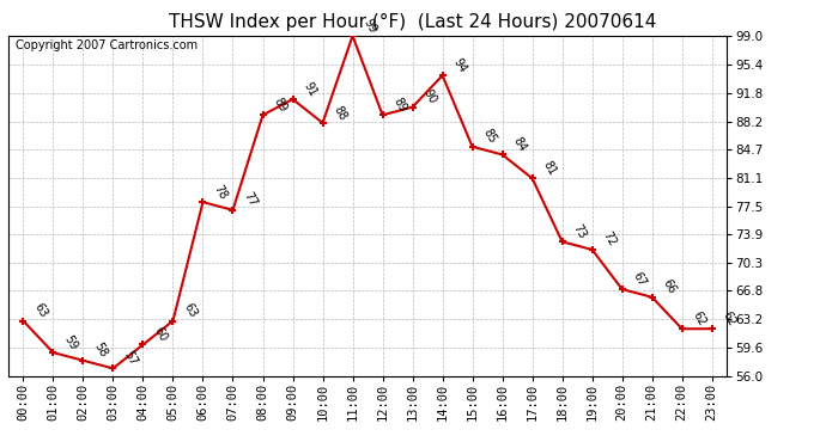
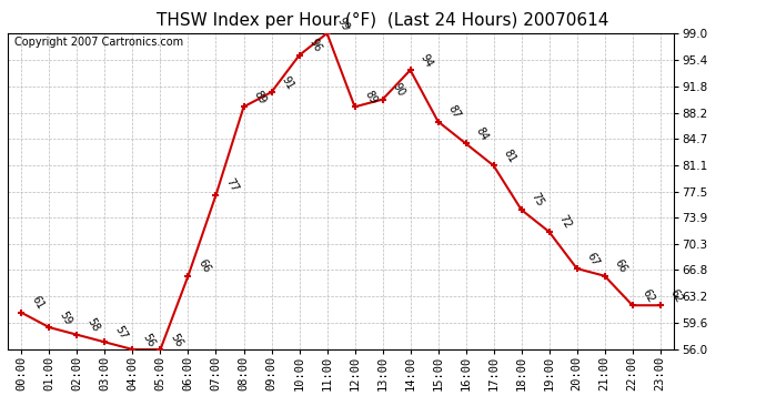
00:00: 63 -> 61
04:00: 60 -> 56
05:00: 63 -> 56
06:00: 78 -> 66
10:00: 88 -> 96
15:00: 85 -> 87
18:00: 73 -> 75
